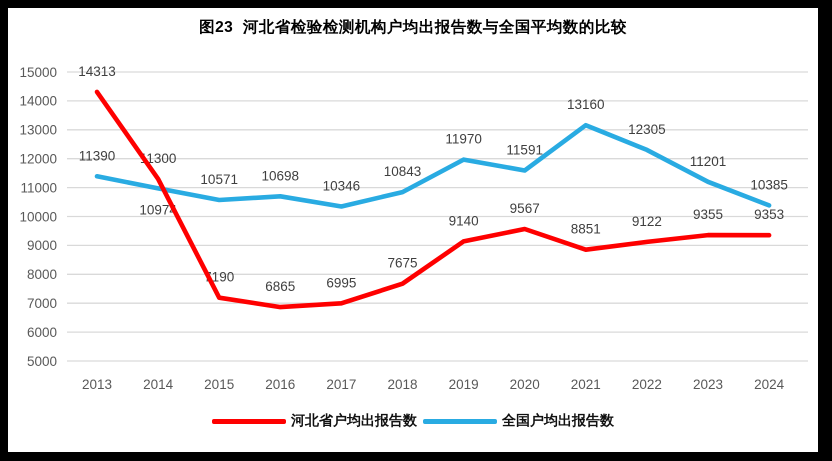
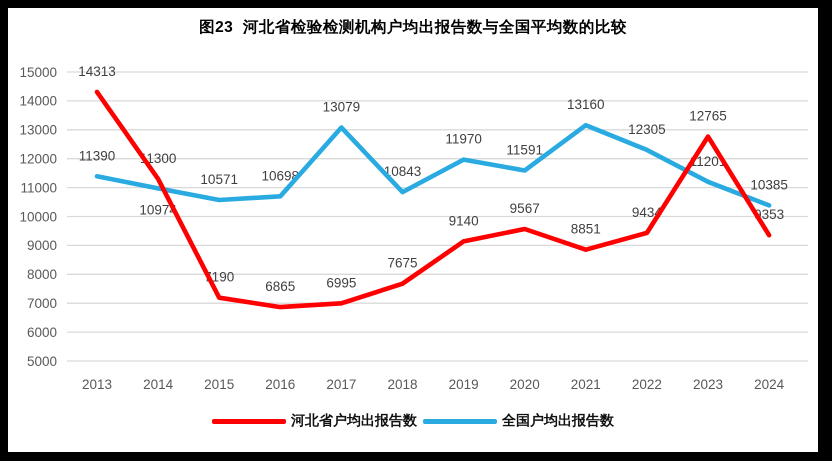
全国户均出报告数/2017: 10346 -> 13079
河北省户均出报告数/2022: 9122 -> 9434
河北省户均出报告数/2023: 9355 -> 12765
